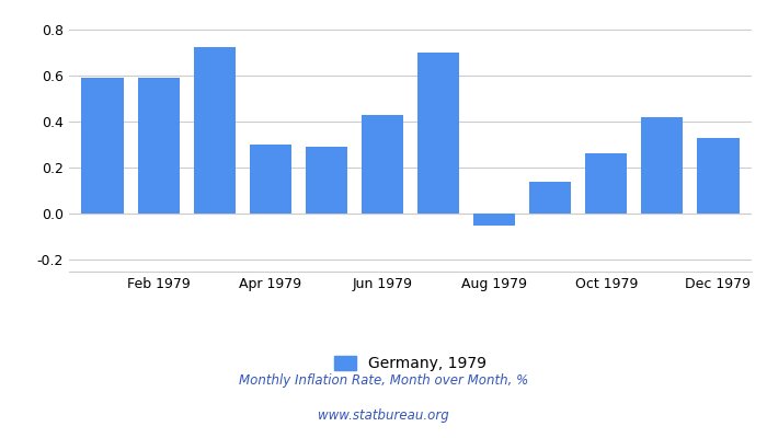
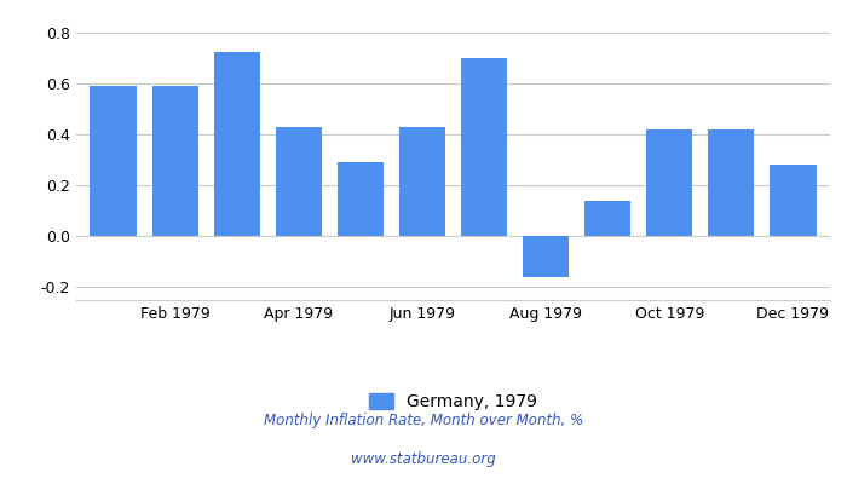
Apr 1979: 0.30 -> 0.43
Aug 1979: -0.05 -> -0.16
Oct 1979: 0.26 -> 0.42
Dec 1979: 0.33 -> 0.28
